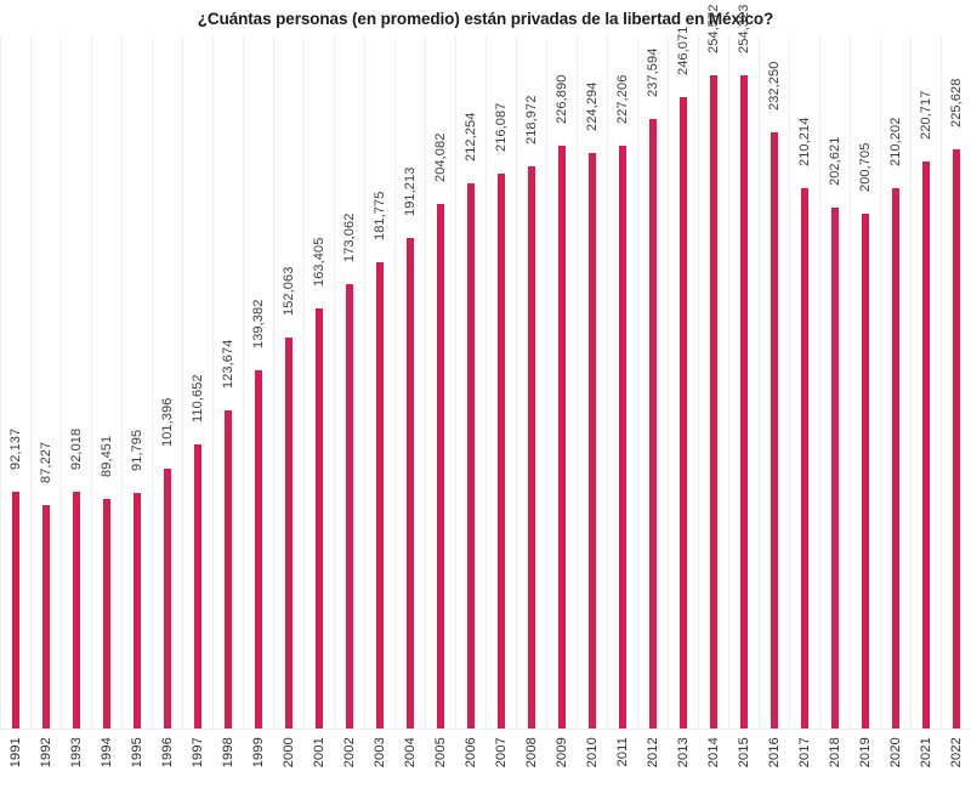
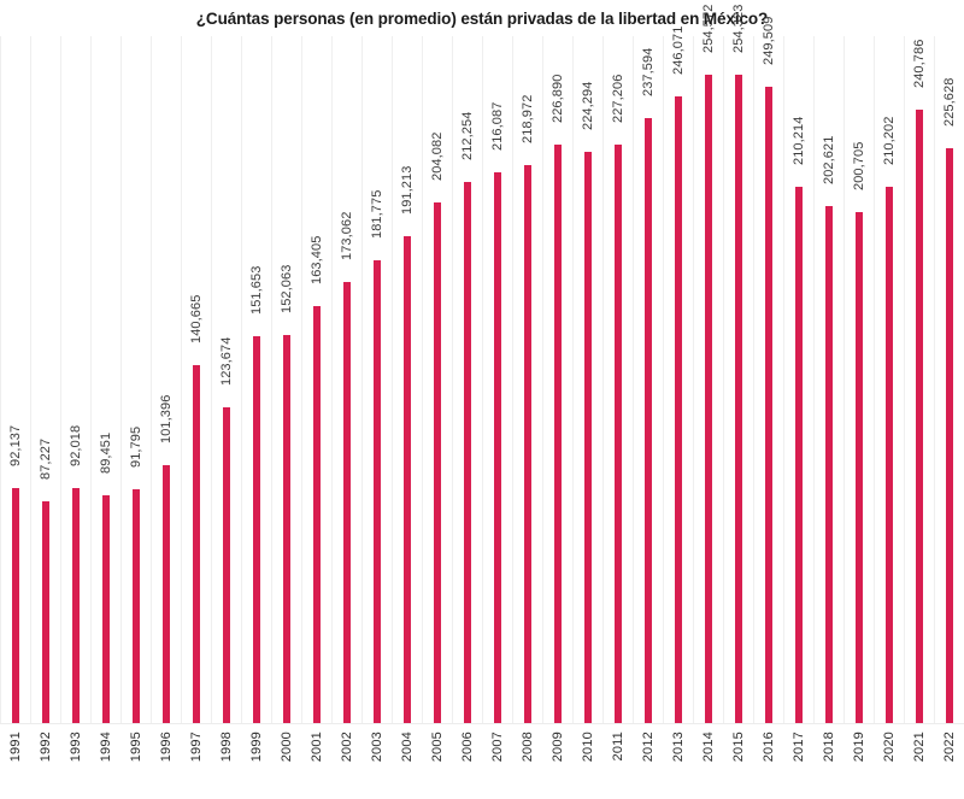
1997: 110,652 -> 140,665
1999: 139,382 -> 151,653
2016: 232,250 -> 249,509
2021: 220,717 -> 240,786
